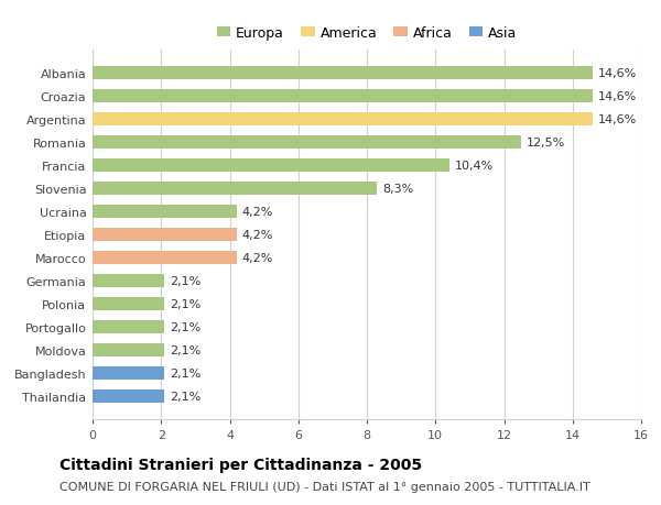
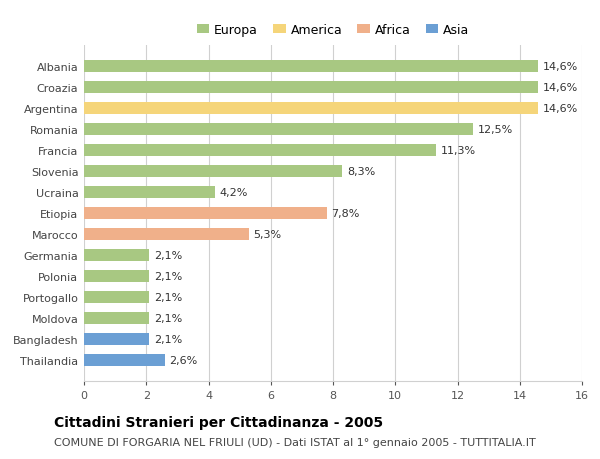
Francia: 10,4% -> 11,3%
Etiopia: 4,2% -> 7,8%
Marocco: 4,2% -> 5,3%
Thailandia: 2,1% -> 2,6%
